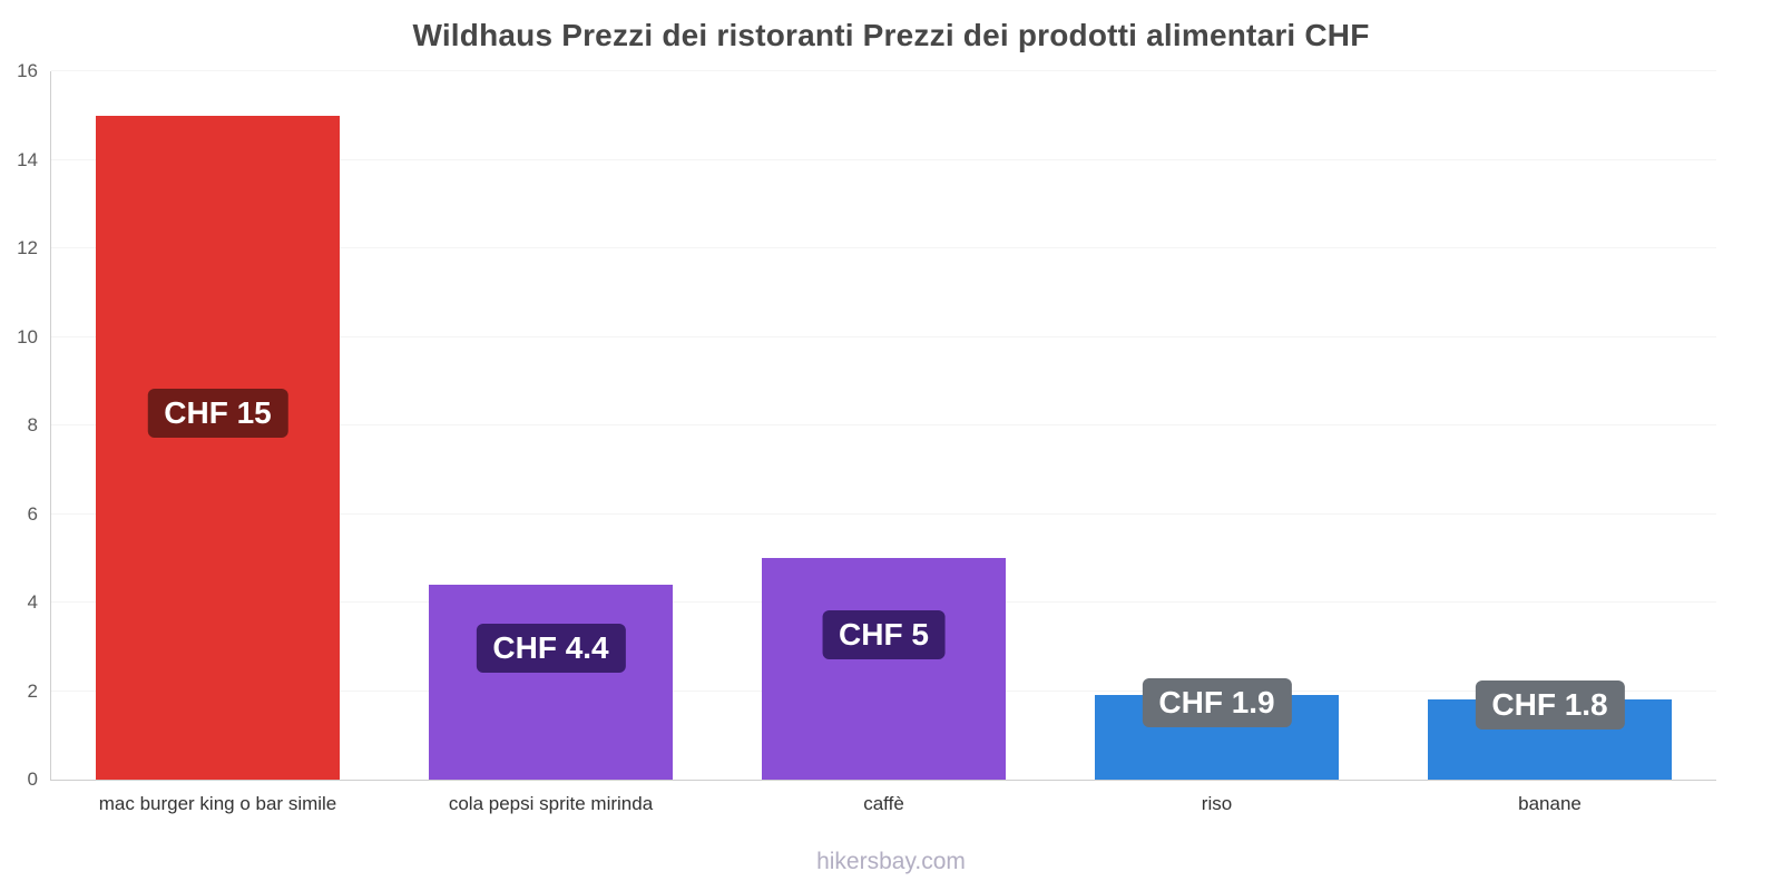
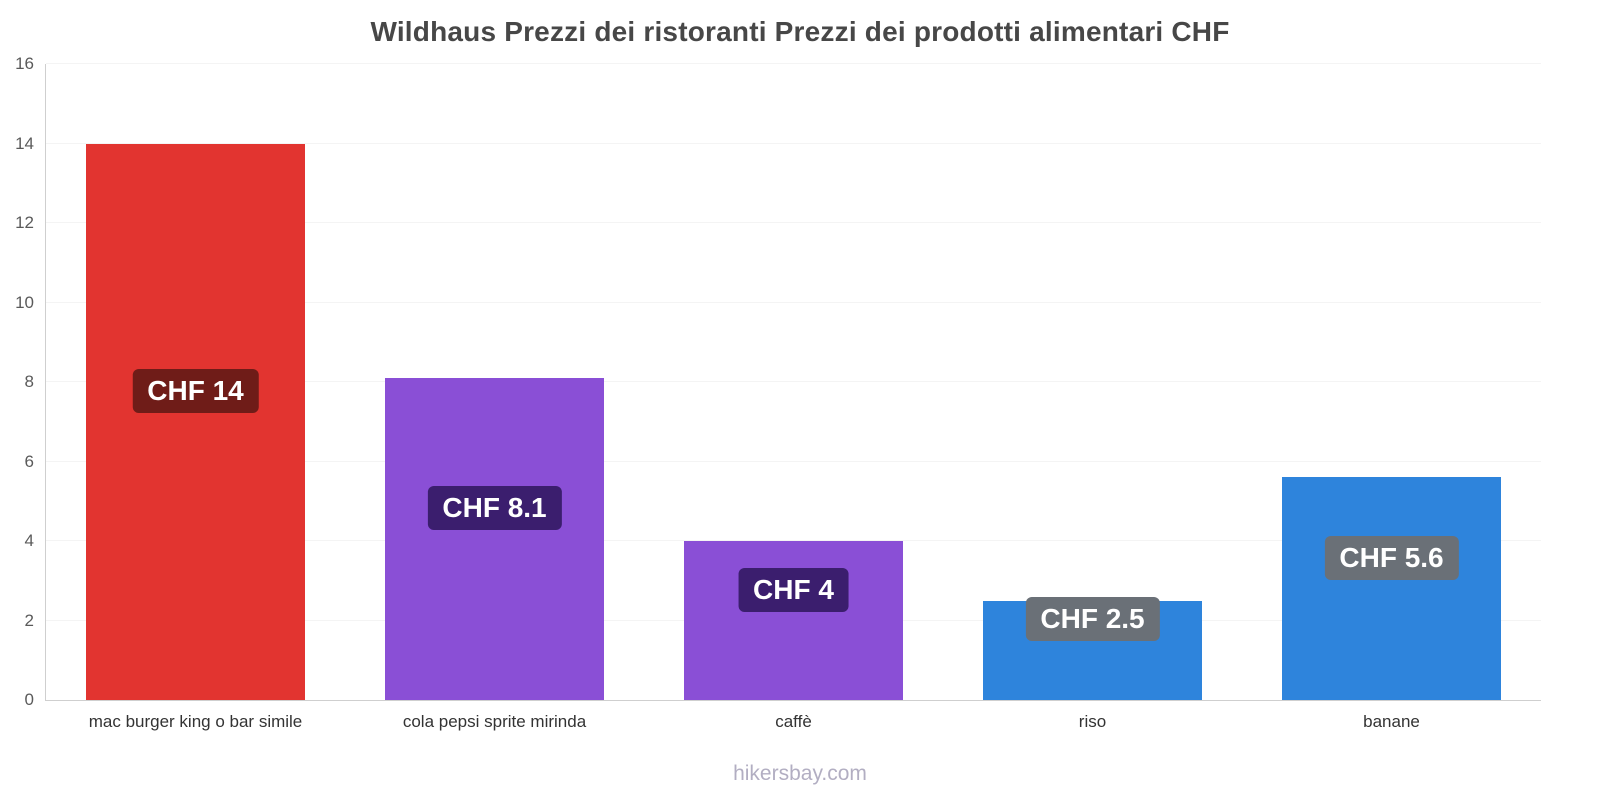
mac burger king o bar simile: 15 -> 14
cola pepsi sprite mirinda: 4.4 -> 8.1
caffè: 5 -> 4
riso: 1.9 -> 2.5
banane: 1.8 -> 5.6
